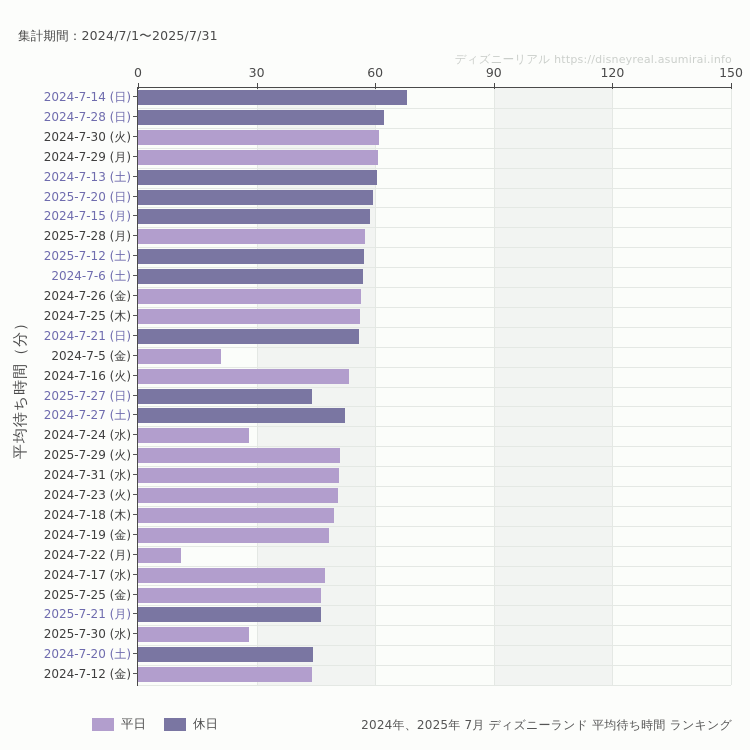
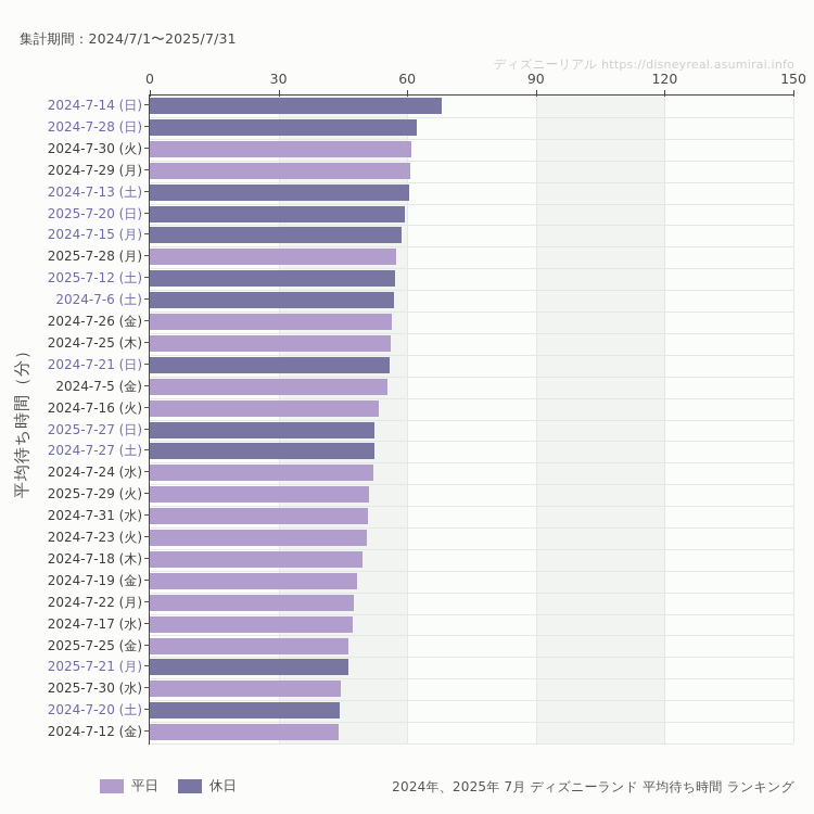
2024-7-5 (金): 21 -> 55
2025-7-27 (日): 44 -> 52
2024-7-24 (水): 28 -> 52
2024-7-22 (月): 11 -> 48
2025-7-30 (水): 28 -> 44
